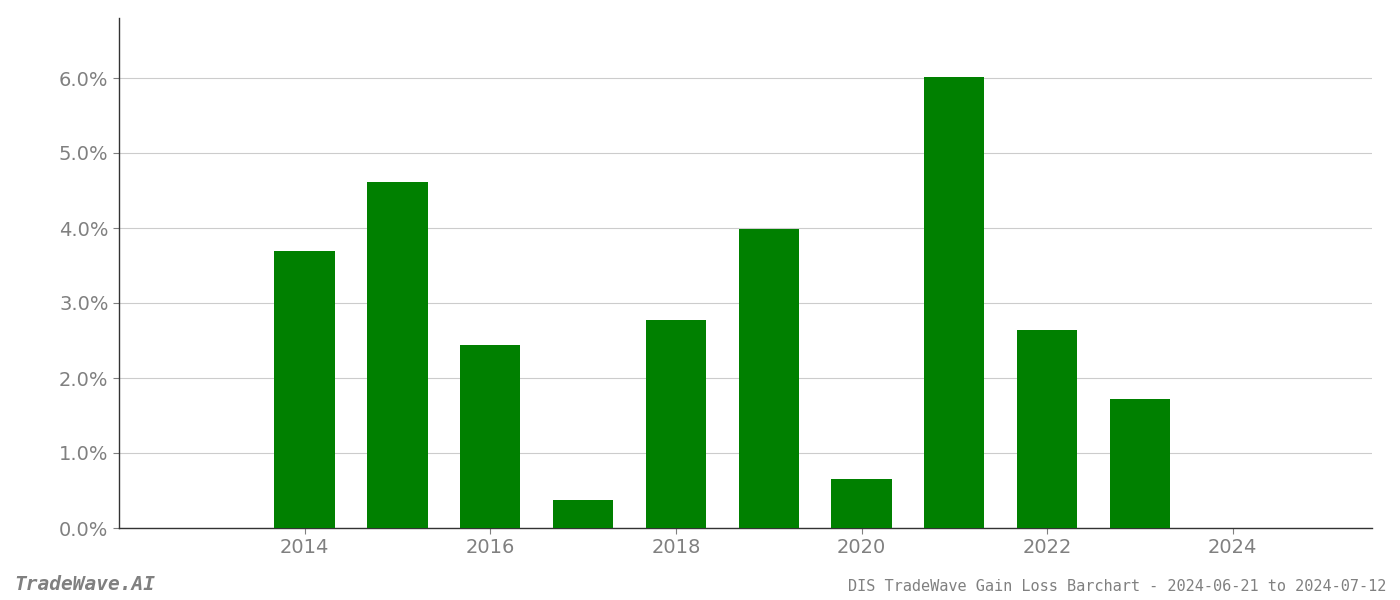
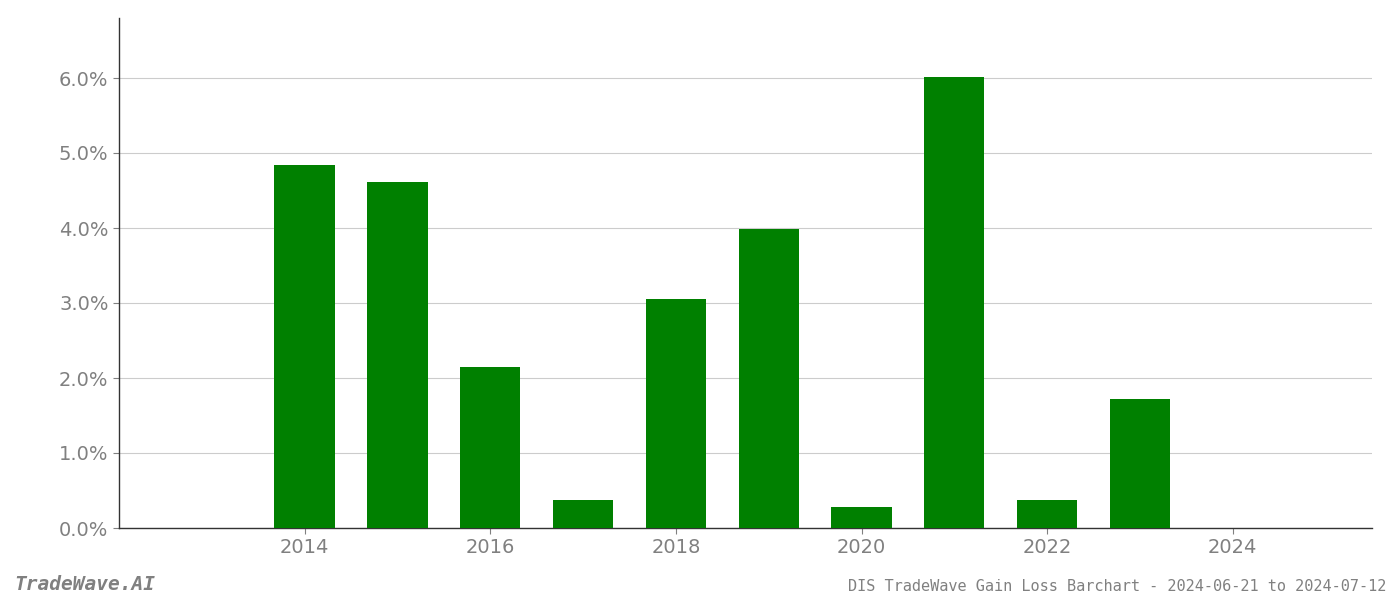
2014: 3.70% -> 4.84%
2016: 2.44% -> 2.15%
2018: 2.78% -> 3.06%
2020: 0.66% -> 0.28%
2022: 2.64% -> 0.38%
